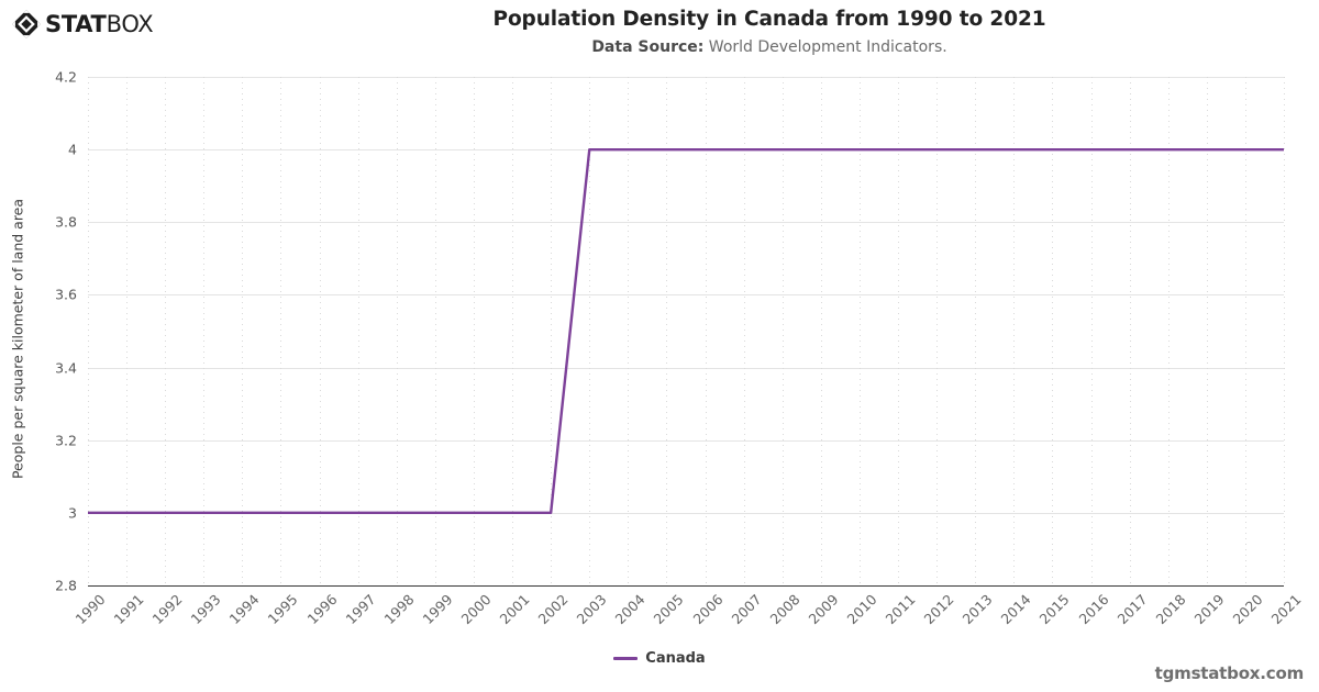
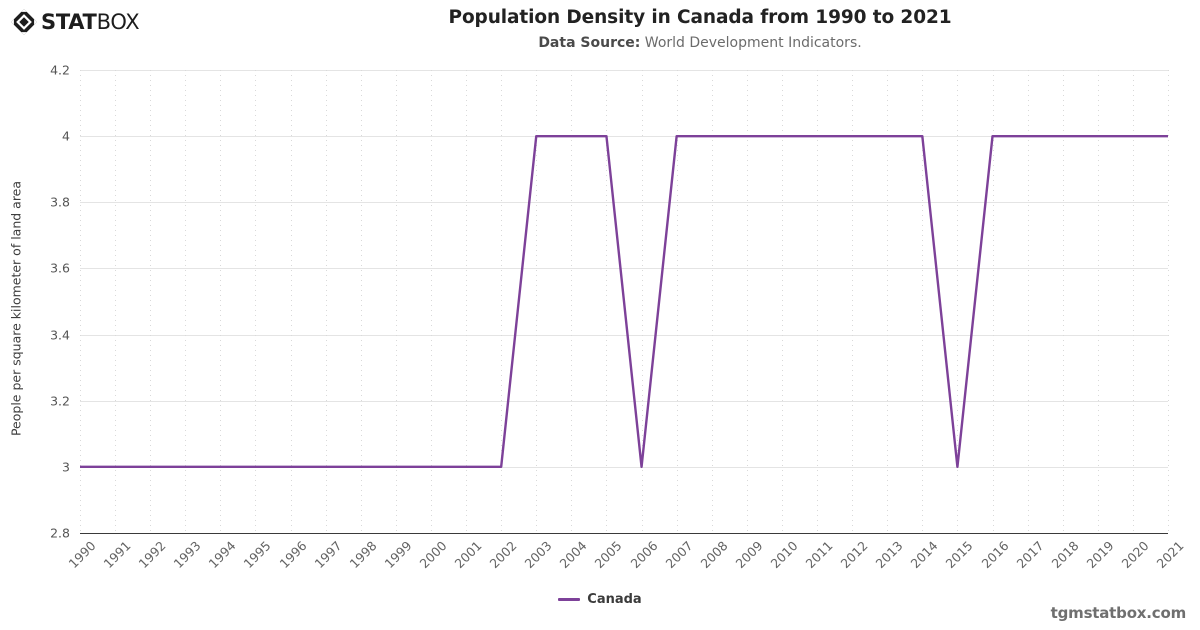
2006: 4 -> 3
2015: 4 -> 3
